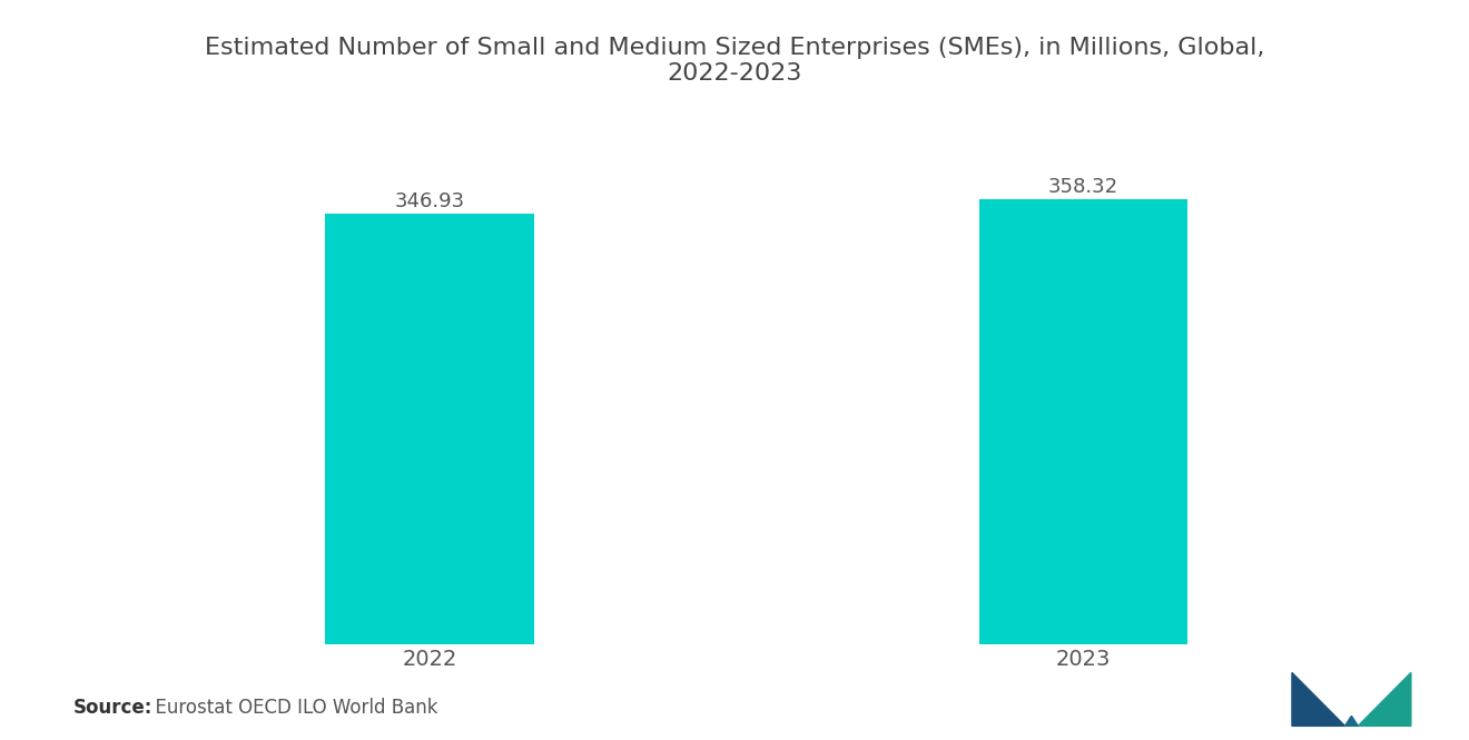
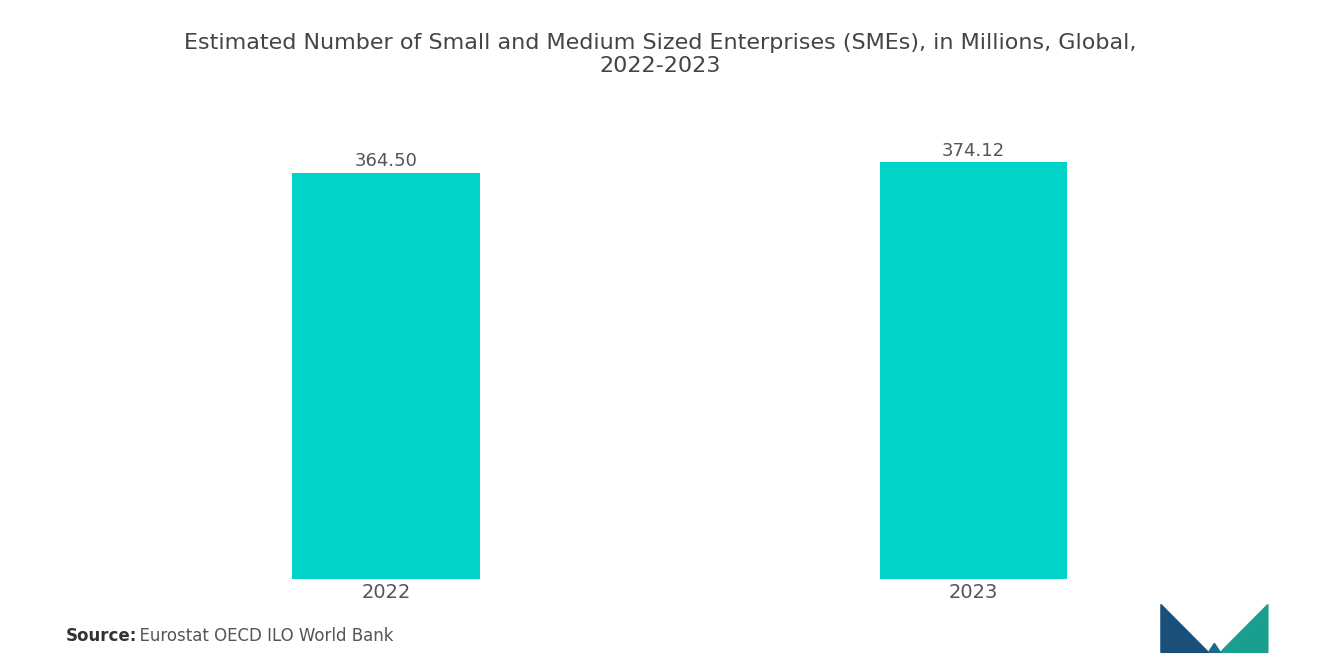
2022: 346.93 -> 364.50
2023: 358.32 -> 374.12
